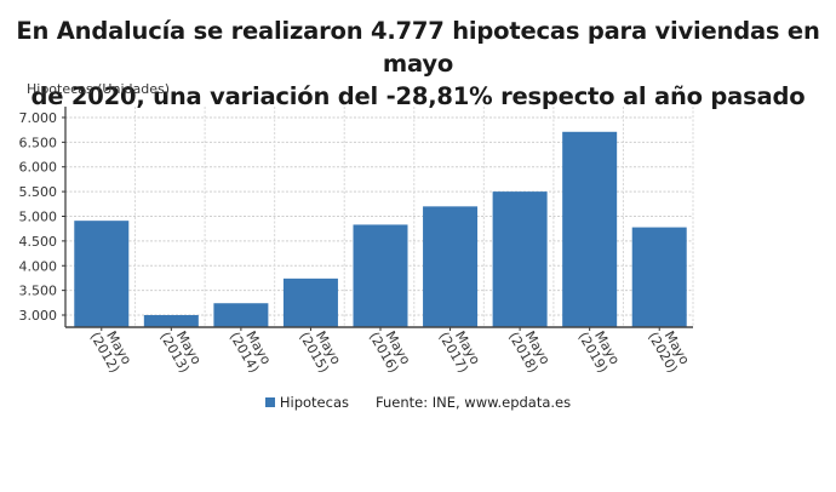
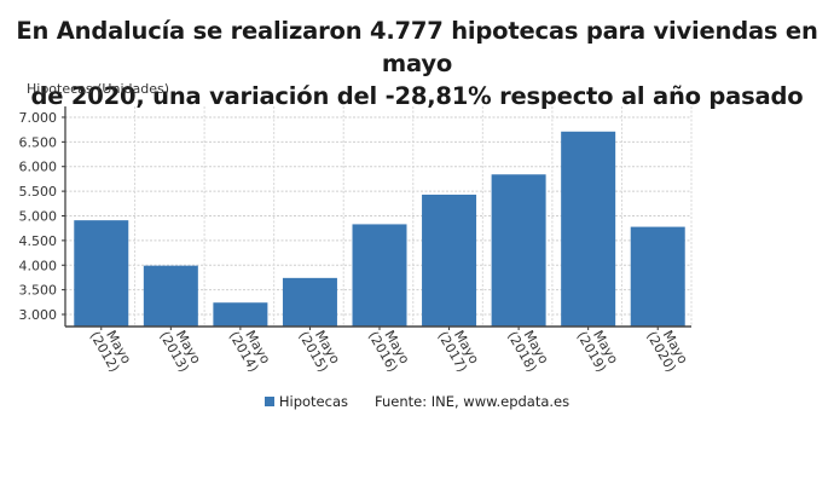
Mayo (2013): 3000 -> 4000
Mayo (2017): 5200 -> 5400
Mayo (2018): 5500 -> 5800
